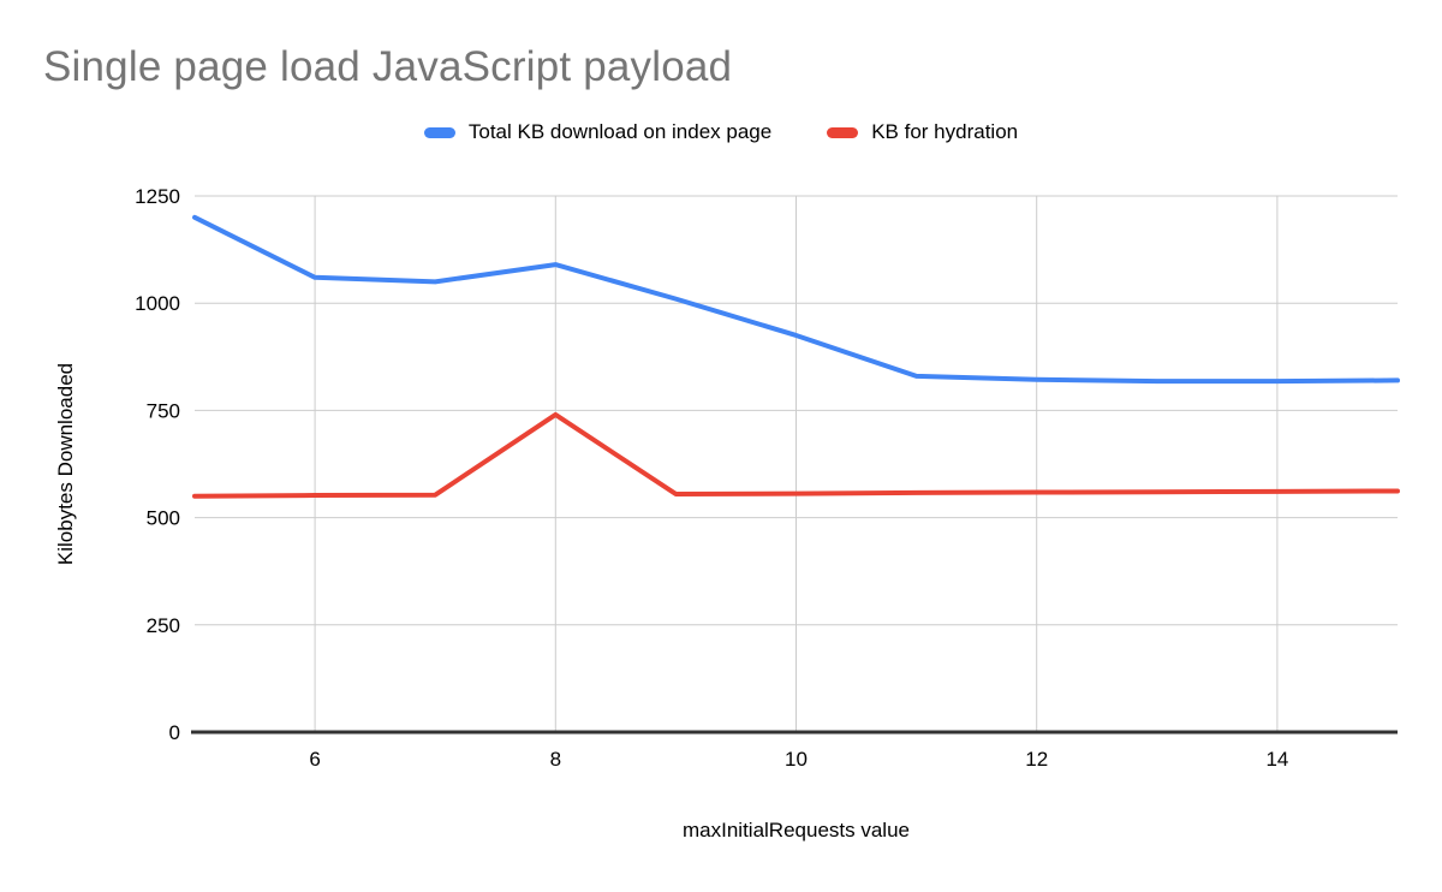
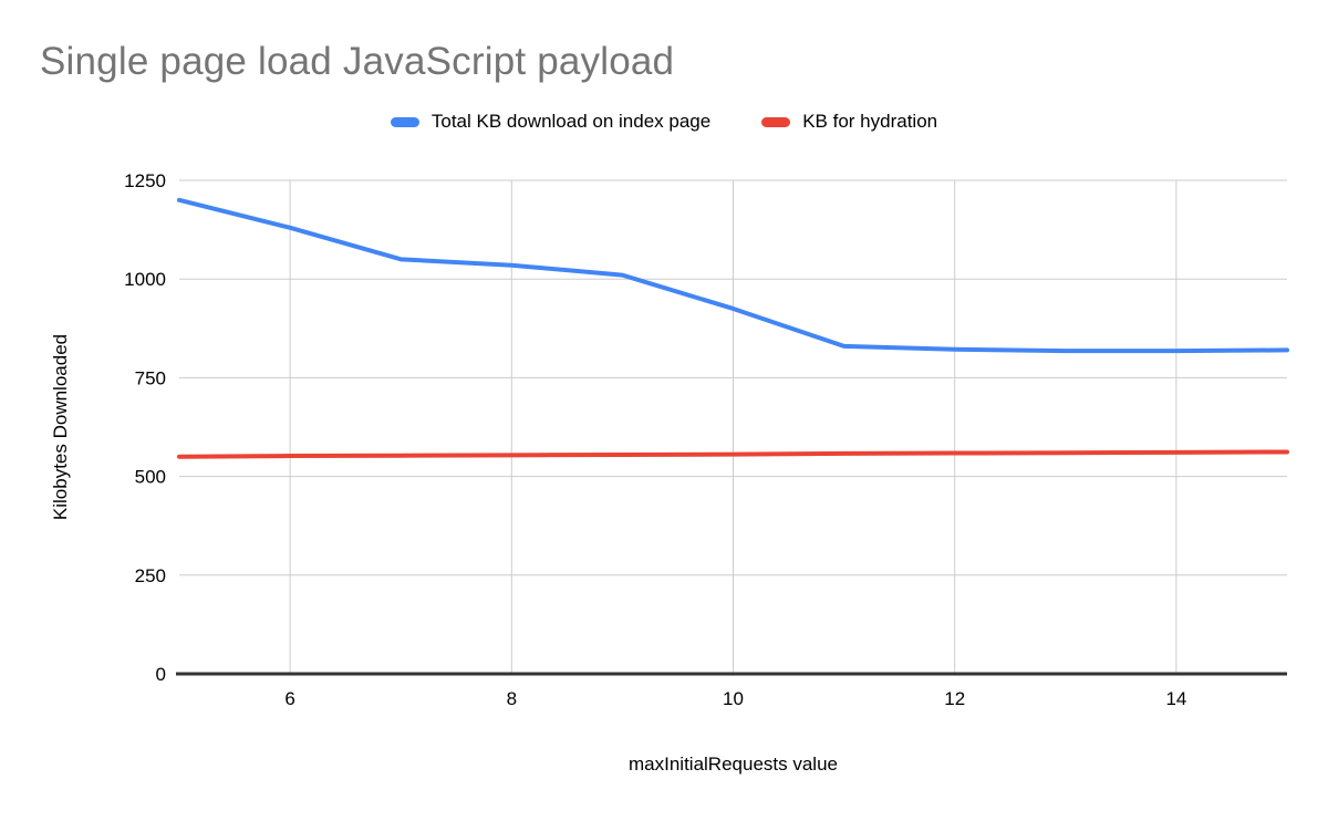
Total KB download on index page/6: 1060 -> 1130
Total KB download on index page/8: 1090 -> 1040
KB for hydration/8: 740 -> 550
